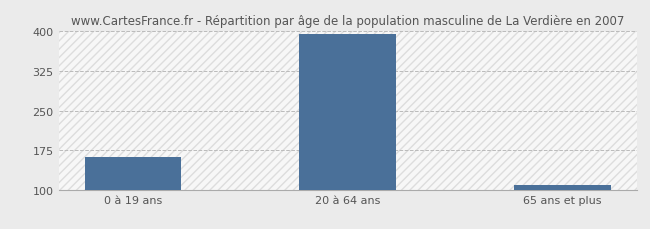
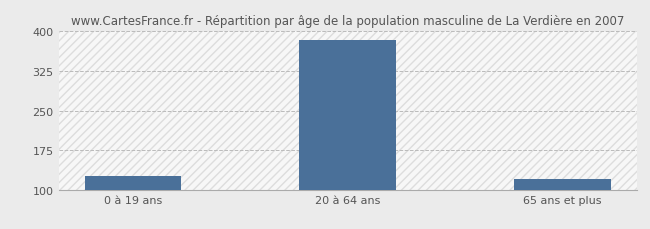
0 à 19 ans: 163 -> 126
20 à 64 ans: 394 -> 384
65 ans et plus: 110 -> 120
